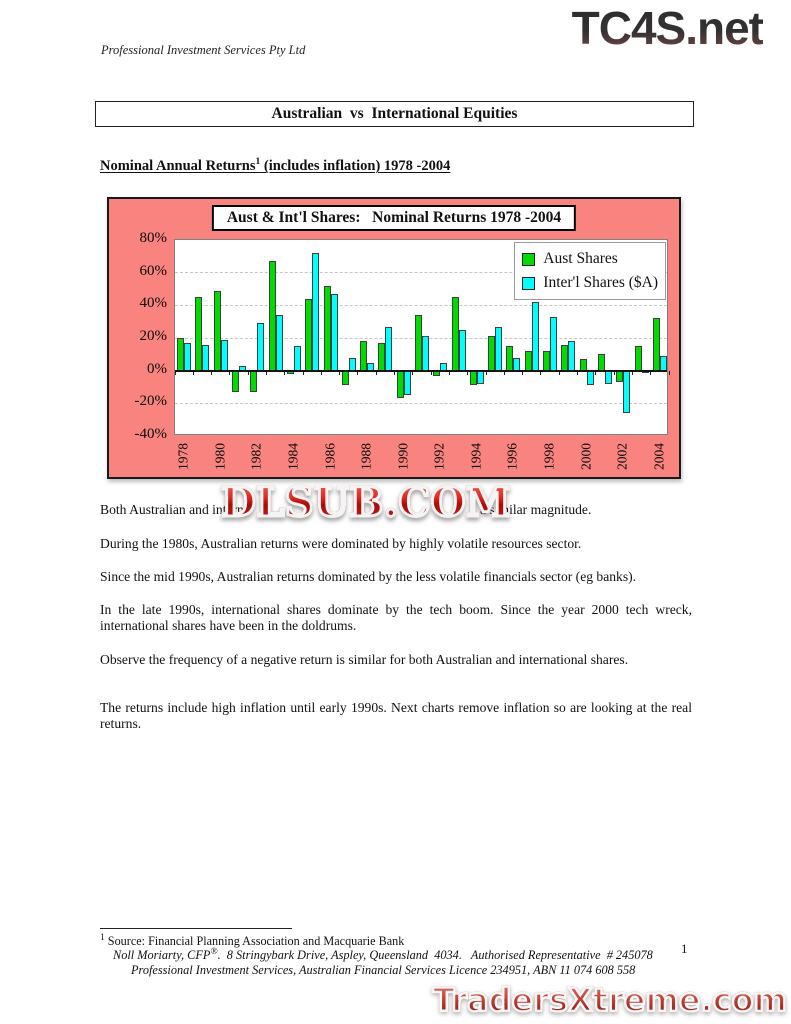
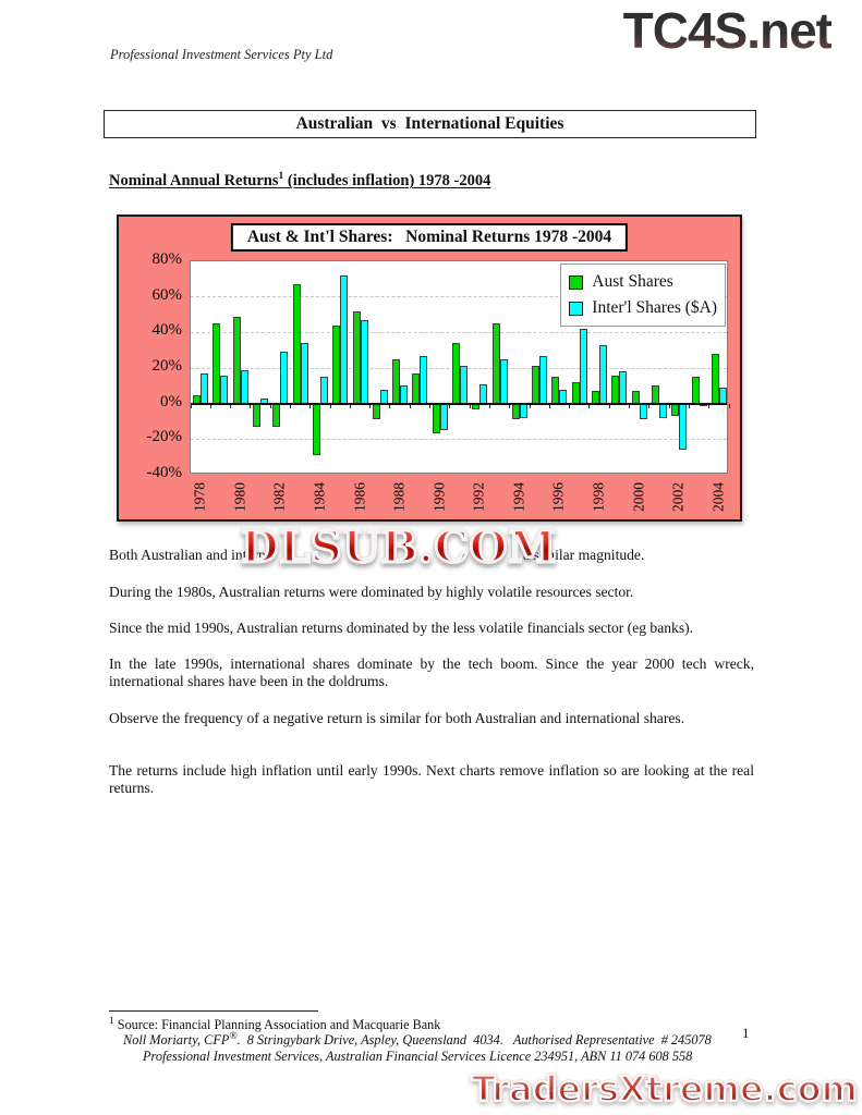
Aust Shares/1978: 20% -> 5%
Aust Shares/1984: -2% -> -29%
Aust Shares/1988: 18% -> 25%
Inter'l Shares ($A)/1988: 5% -> 10%
Inter'l Shares ($A)/1992: 5% -> 11%
Aust Shares/1998: 12% -> 7%
Aust Shares/2004: 32% -> 28%
